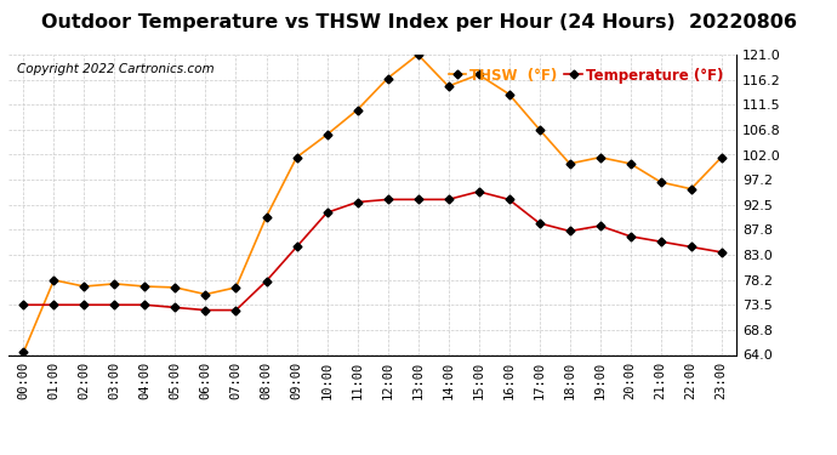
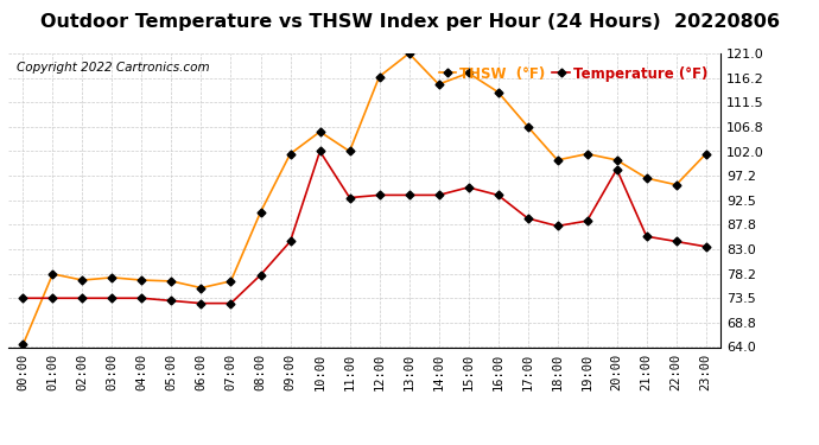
Temperature (°F)/10:00: 91.0 -> 102.0
THSW (°F)/11:00: 110.5 -> 102.0
Temperature (°F)/20:00: 86.5 -> 98.5
